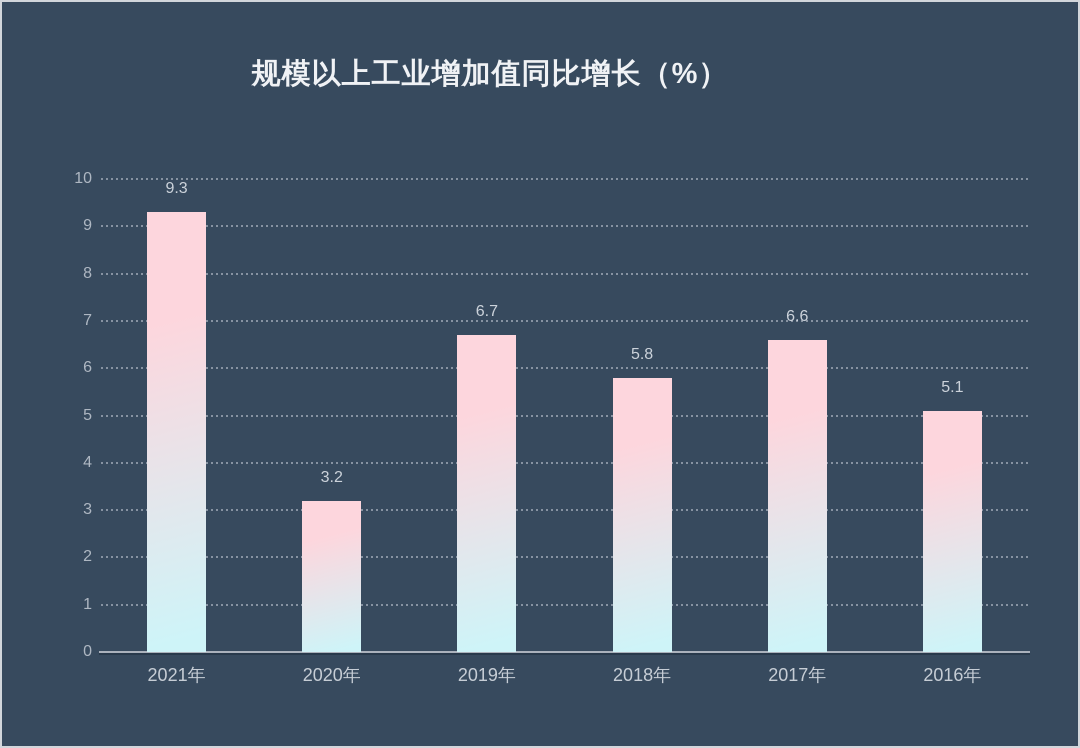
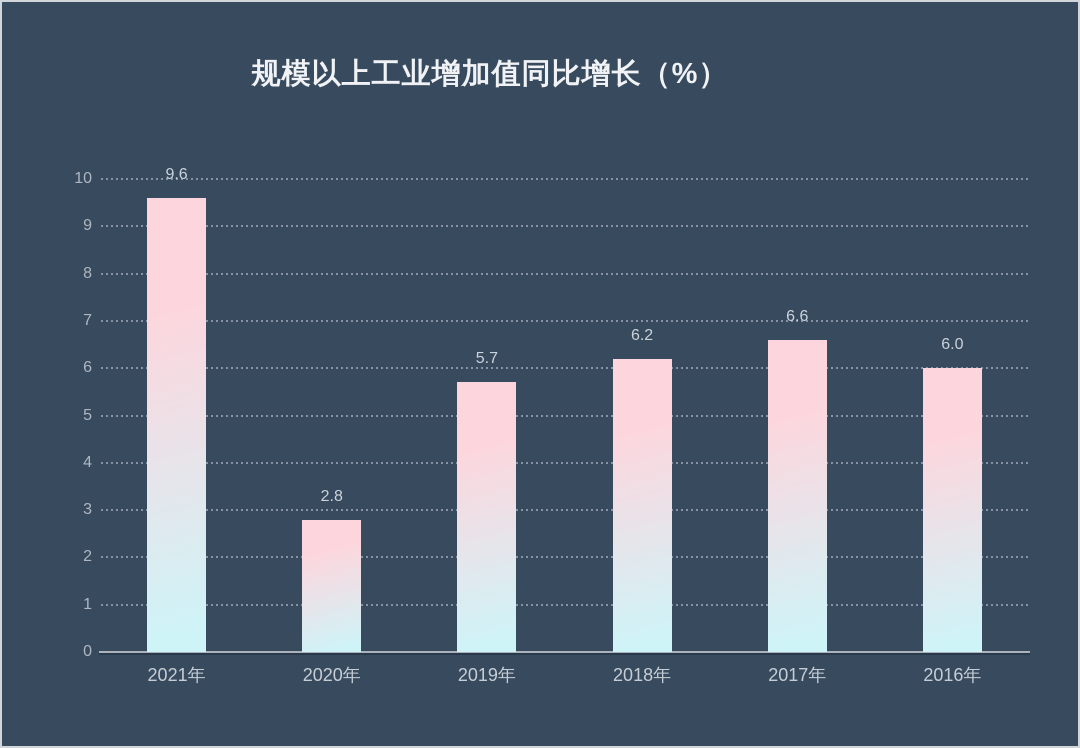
2021年: 9.3 -> 9.6
2020年: 3.2 -> 2.8
2019年: 6.7 -> 5.7
2018年: 5.8 -> 6.2
2016年: 5.1 -> 6.0
